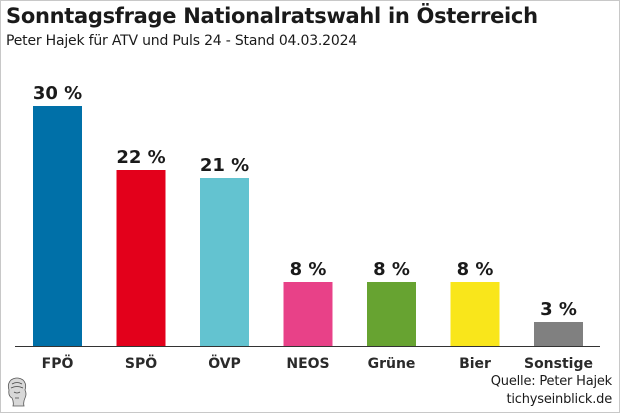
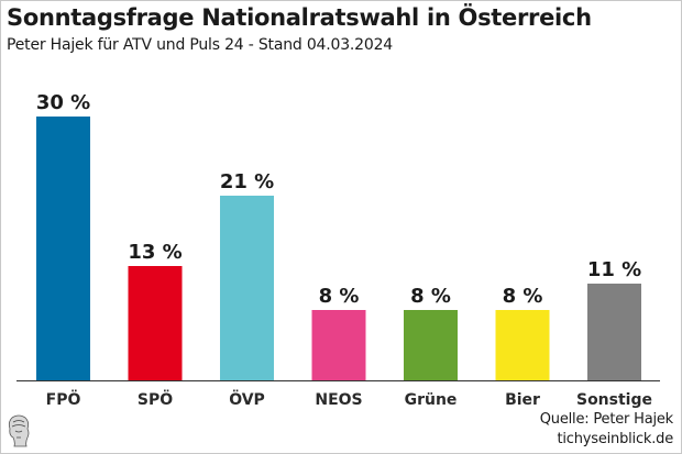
SPÖ: 22 -> 13
Sonstige: 3 -> 11
